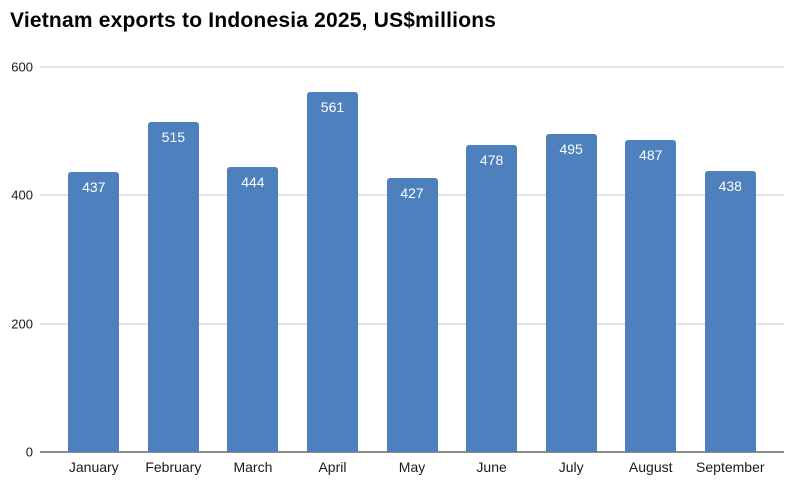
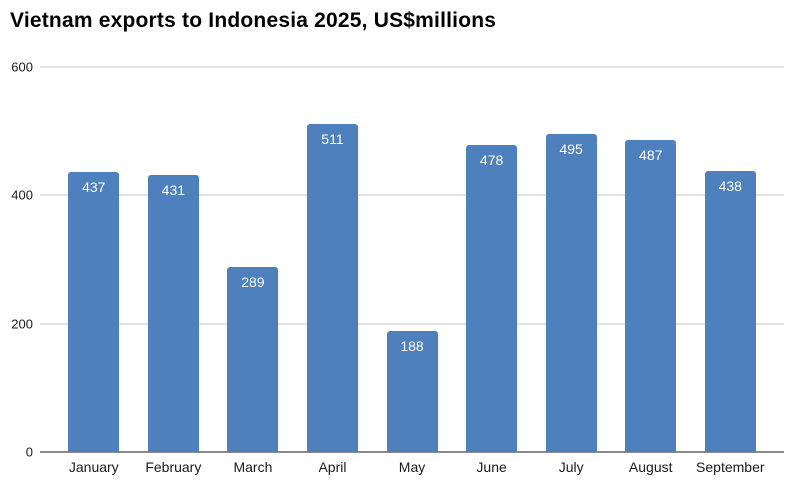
February: 515 -> 431
March: 444 -> 289
April: 561 -> 511
May: 427 -> 188
